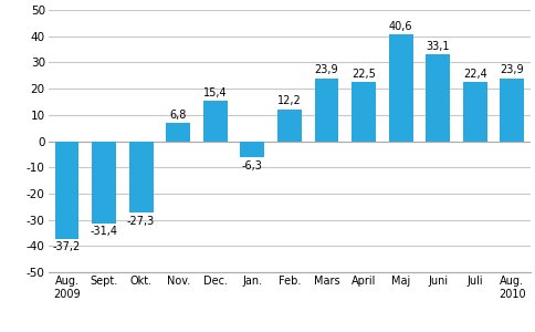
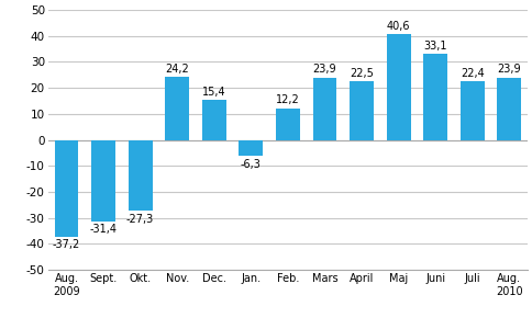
Nov.: 6,8 -> 24,2
